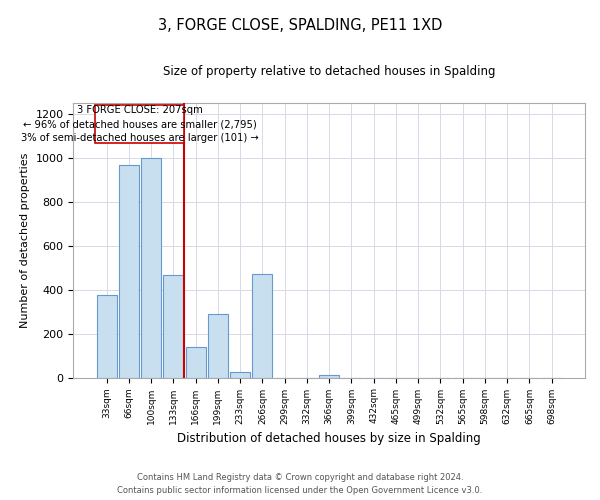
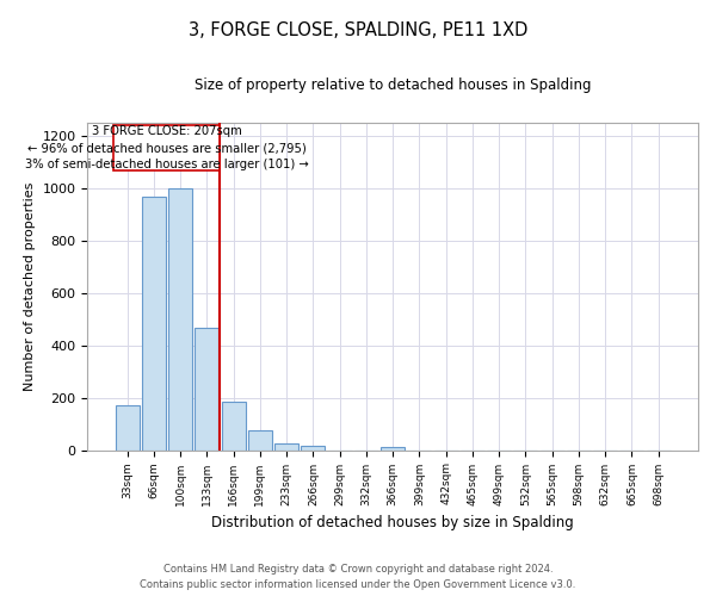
33sqm: 375 -> 170
166sqm: 140 -> 185
199sqm: 290 -> 75
266sqm: 470 -> 15
